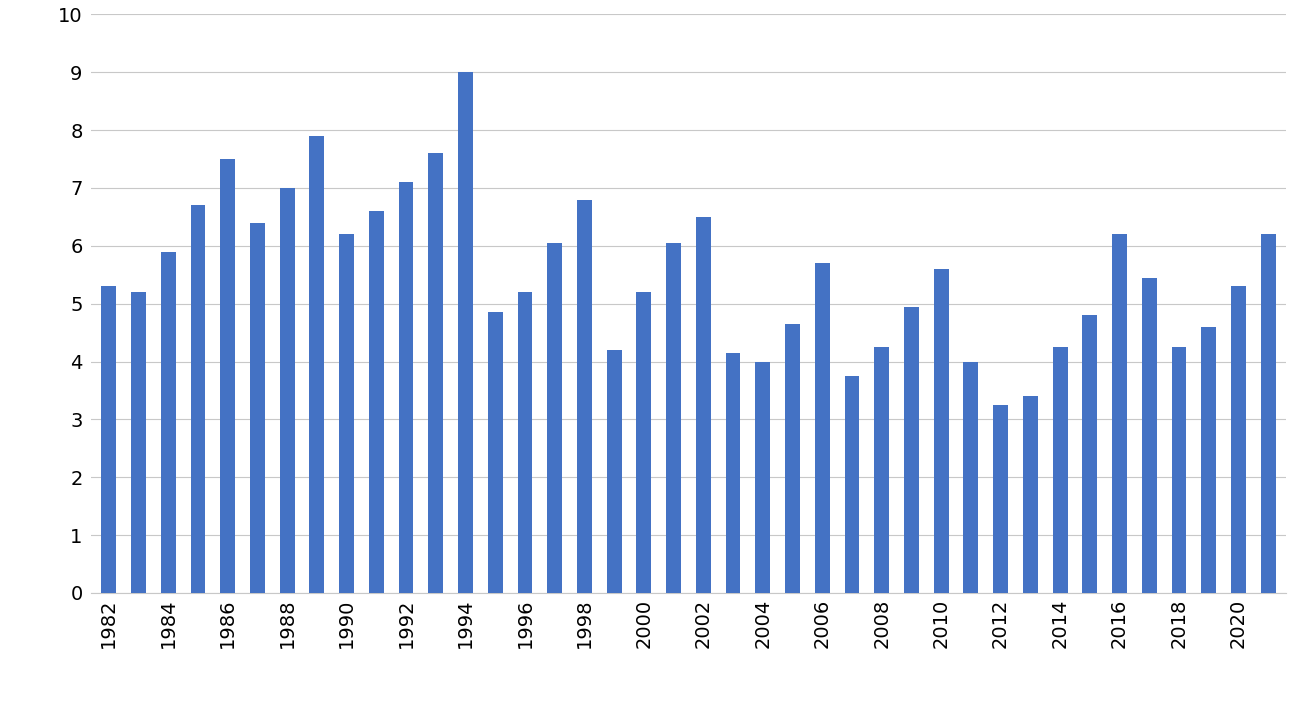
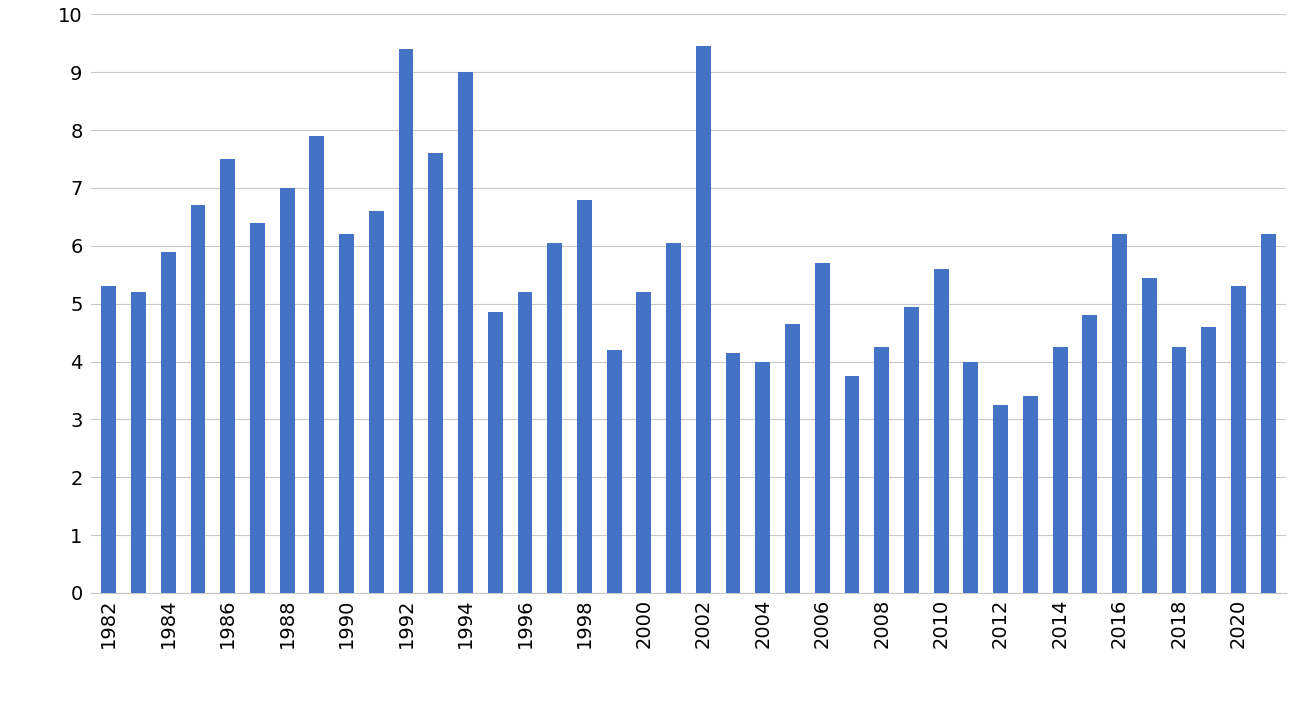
1992: 7.10 -> 9.40
2002: 6.50 -> 9.46
